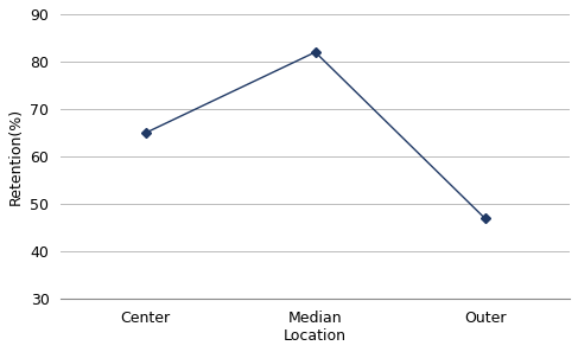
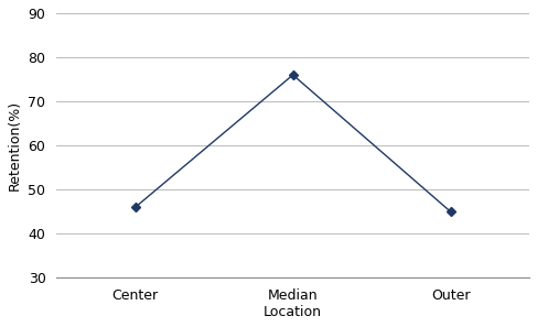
Center: 65 -> 46
Median Location: 82 -> 76
Outer: 47 -> 45
